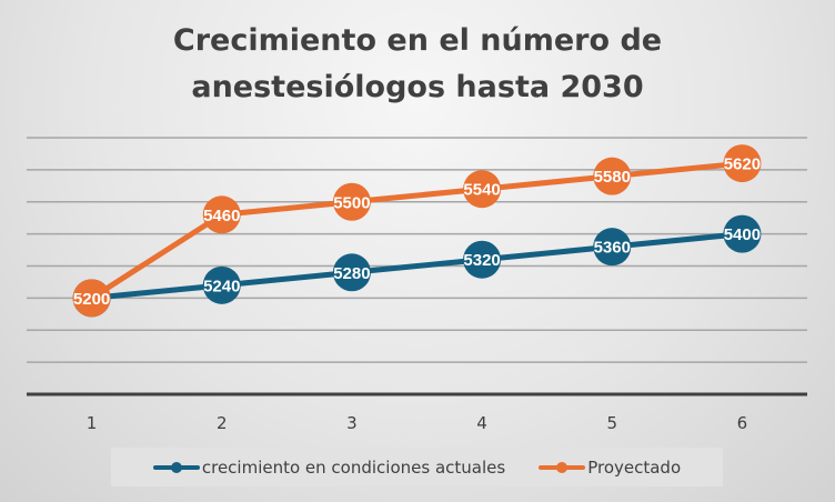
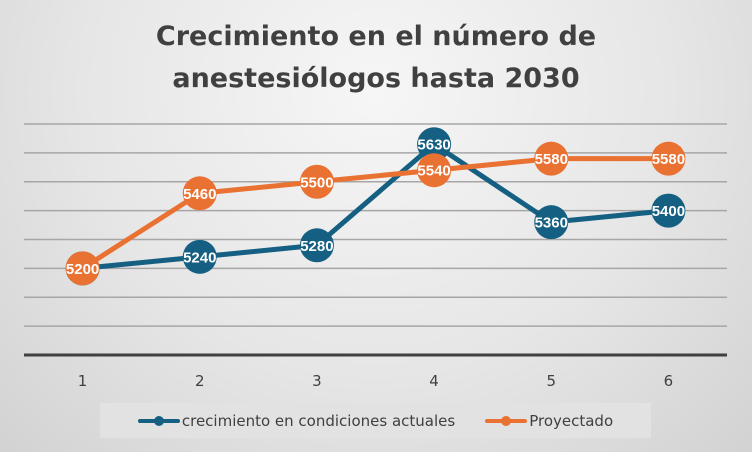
crecimiento en condiciones actuales/4: 5320 -> 5630
Proyectado/6: 5620 -> 5580
